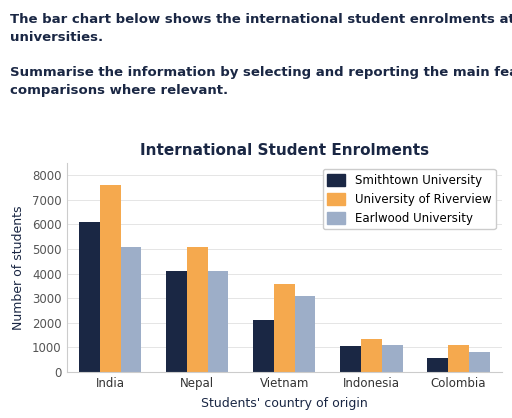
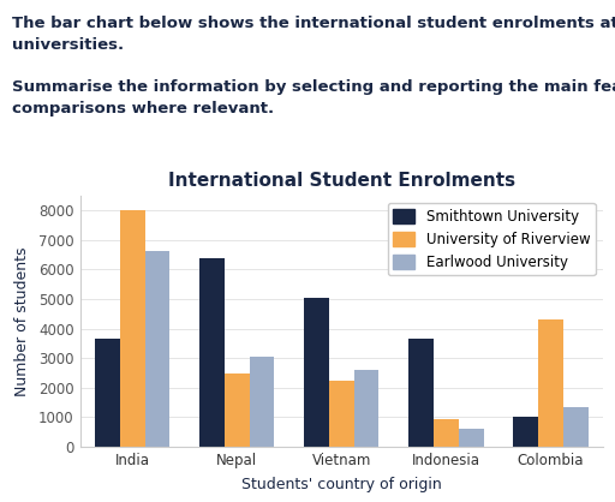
Smithtown University/India: 6100 -> 3650
University of Riverview/India: 7600 -> 8000
Earlwood University/India: 5100 -> 6650
Smithtown University/Nepal: 4100 -> 6400
University of Riverview/Nepal: 5100 -> 2500
Earlwood University/Nepal: 4100 -> 3050
Smithtown University/Vietnam: 2100 -> 5050
University of Riverview/Vietnam: 3600 -> 2250
Earlwood University/Vietnam: 3100 -> 2600
Smithtown University/Indonesia: 1050 -> 3650
University of Riverview/Indonesia: 1350 -> 950
Earlwood University/Indonesia: 1100 -> 600
Smithtown University/Colombia: 550 -> 1000
University of Riverview/Colombia: 1100 -> 4300
Earlwood University/Colombia: 830 -> 1350
